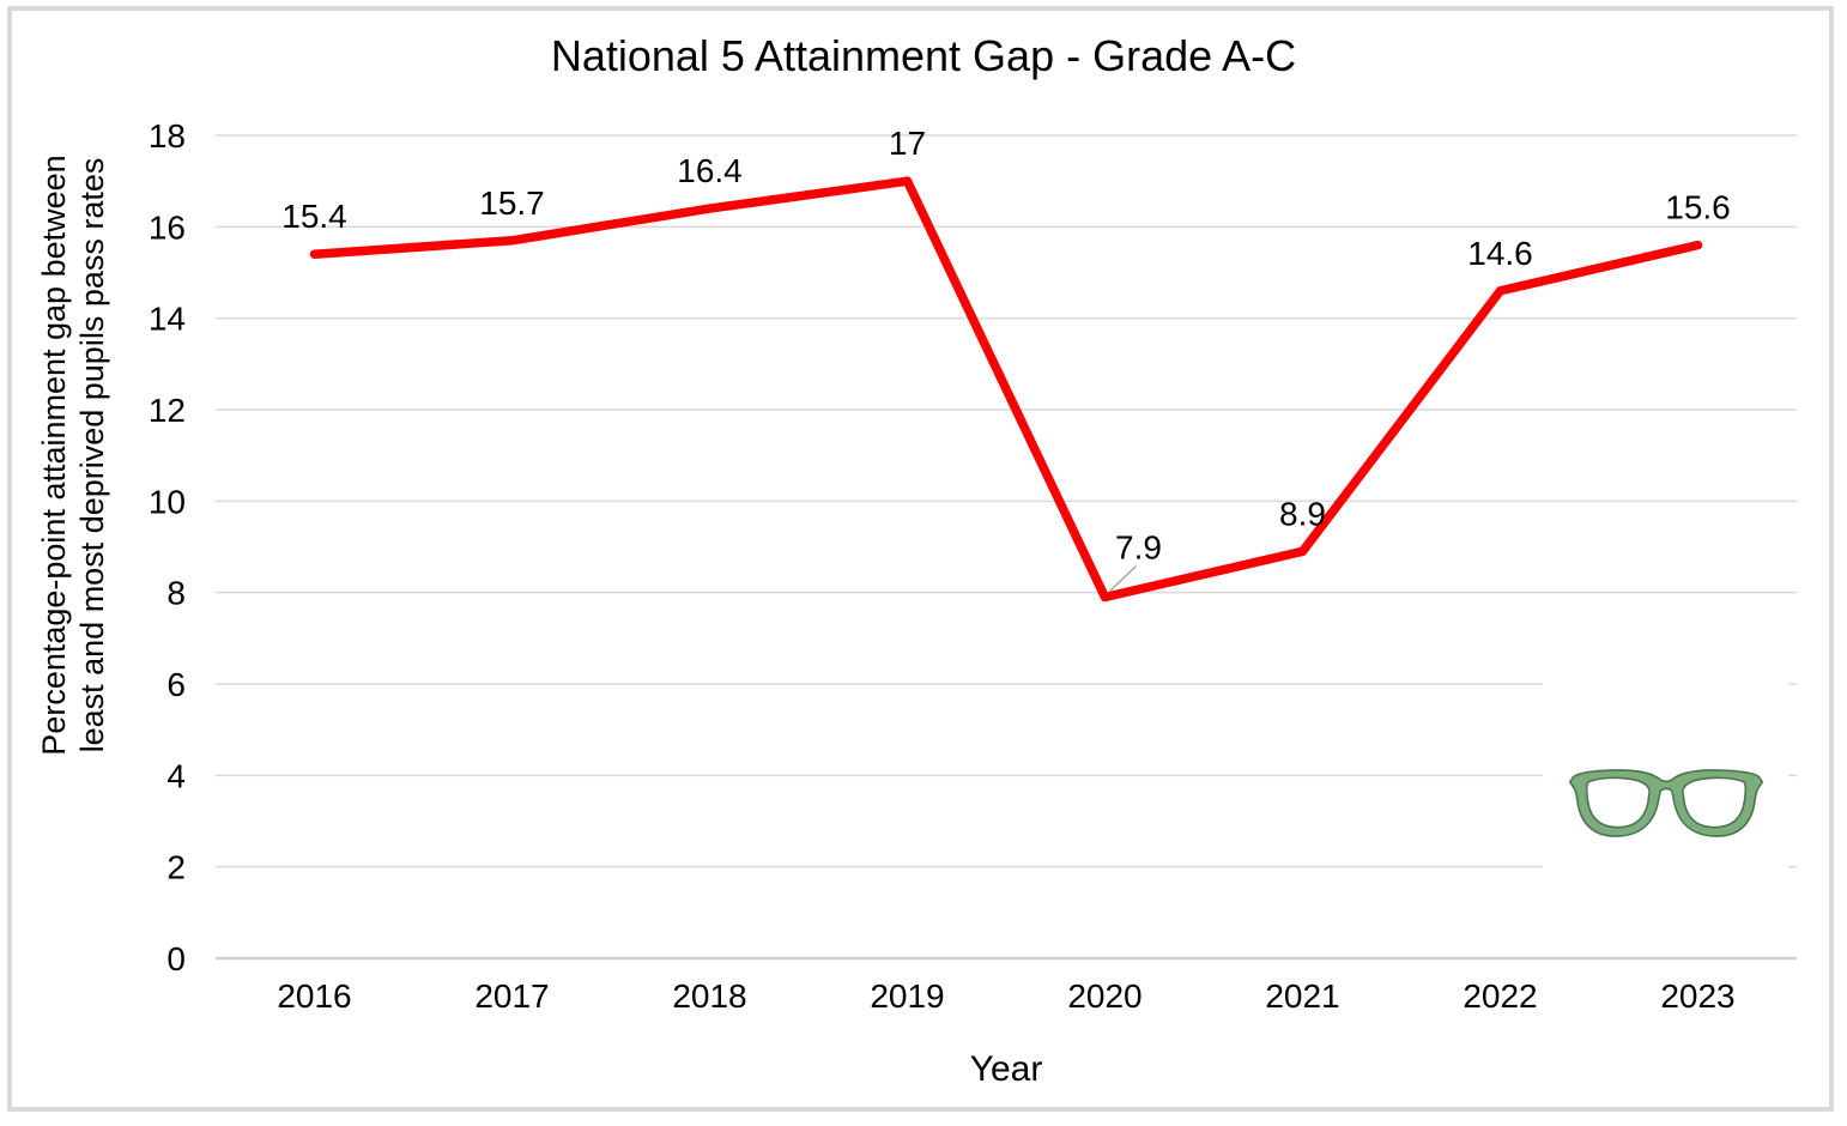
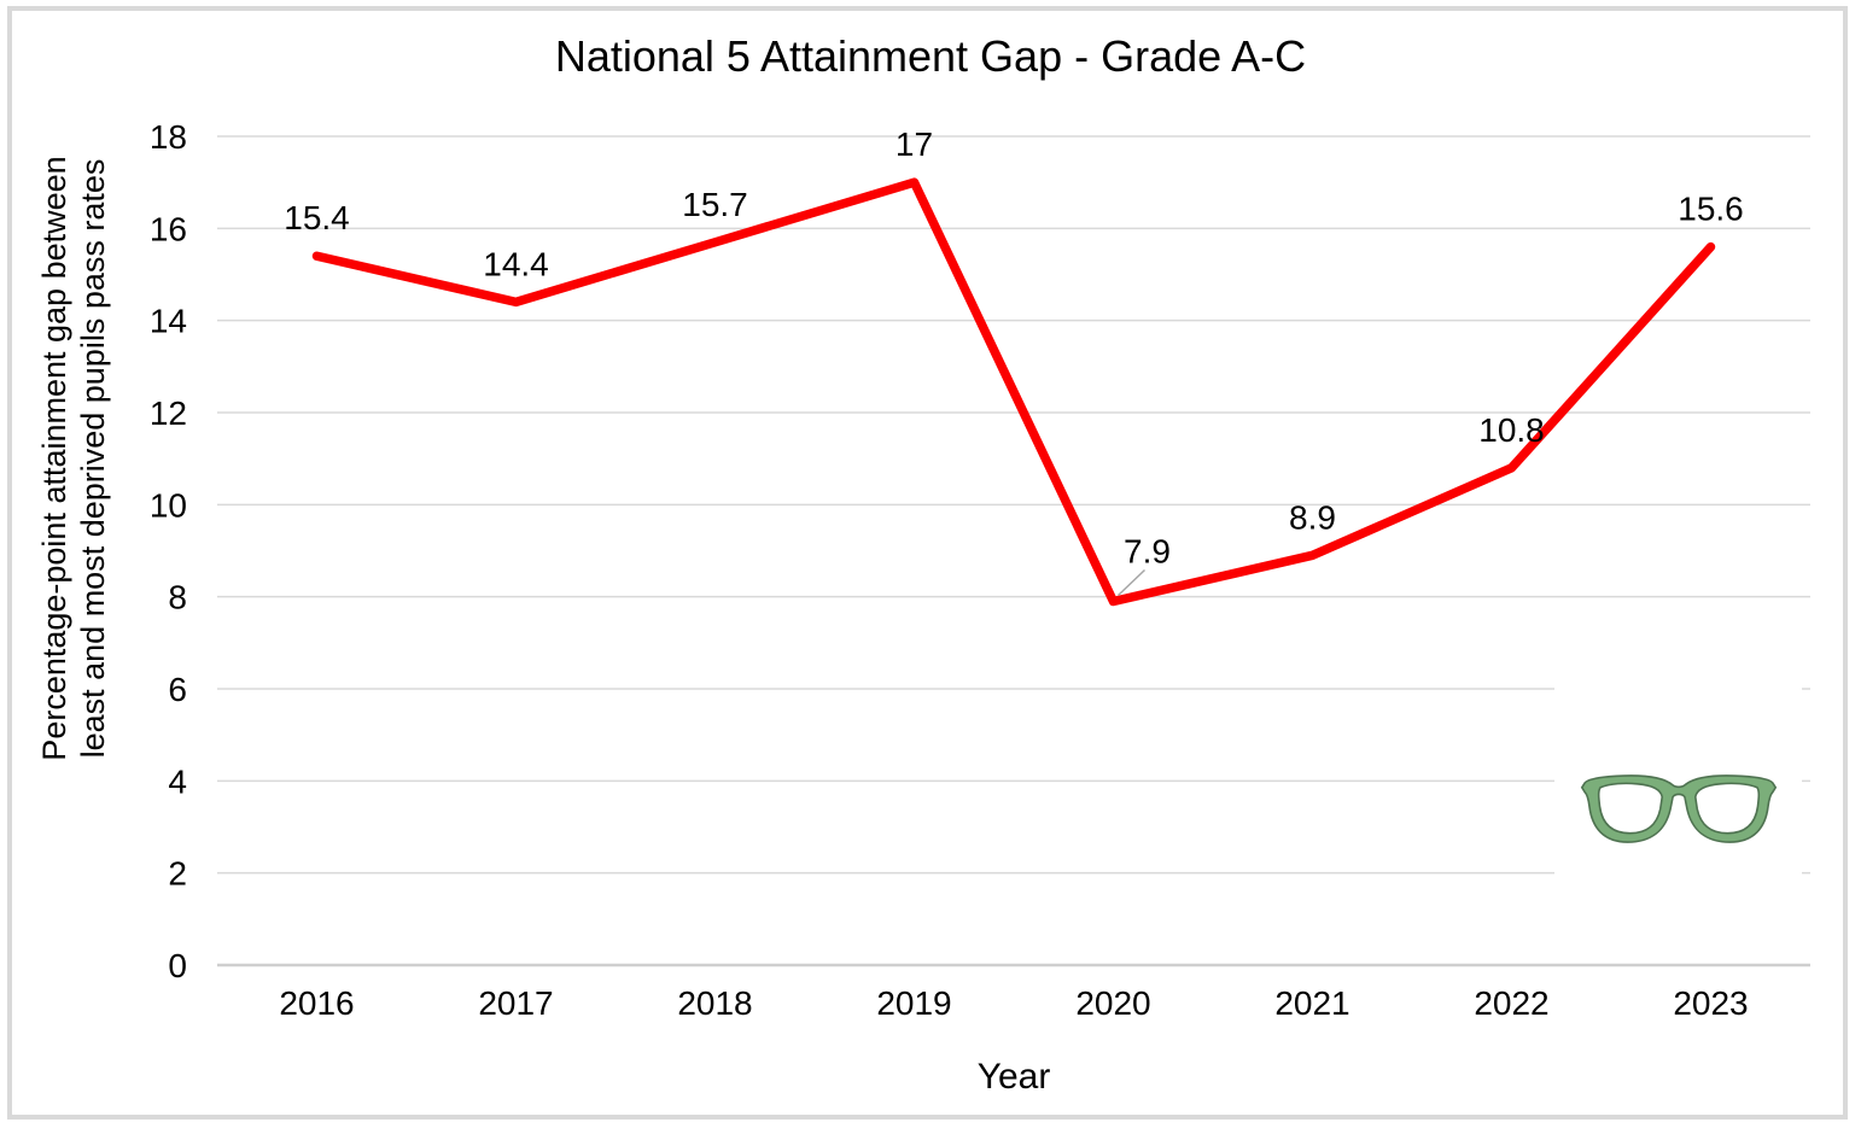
2017: 15.7 -> 14.4
2018: 16.4 -> 15.7
2022: 14.6 -> 10.8
